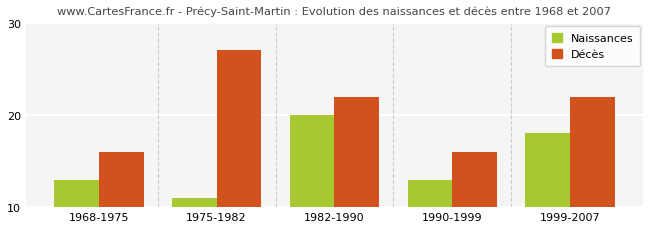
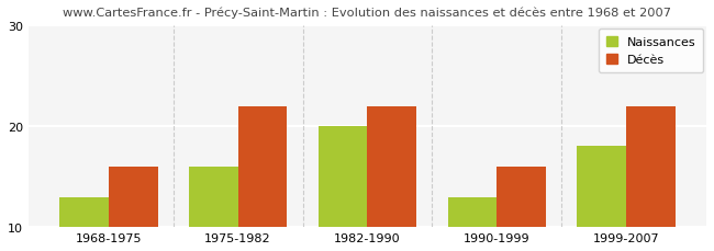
Naissances/1975-1982: 11 -> 16
Décès/1975-1982: 27 -> 22
